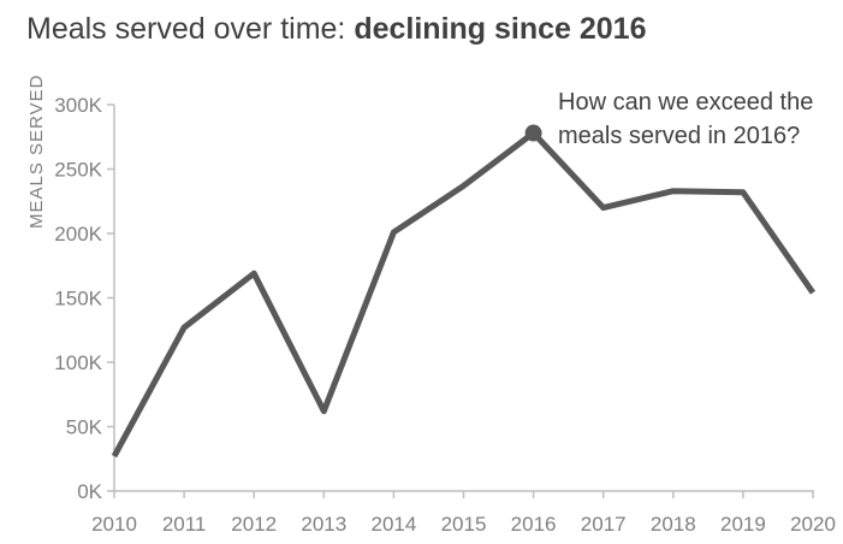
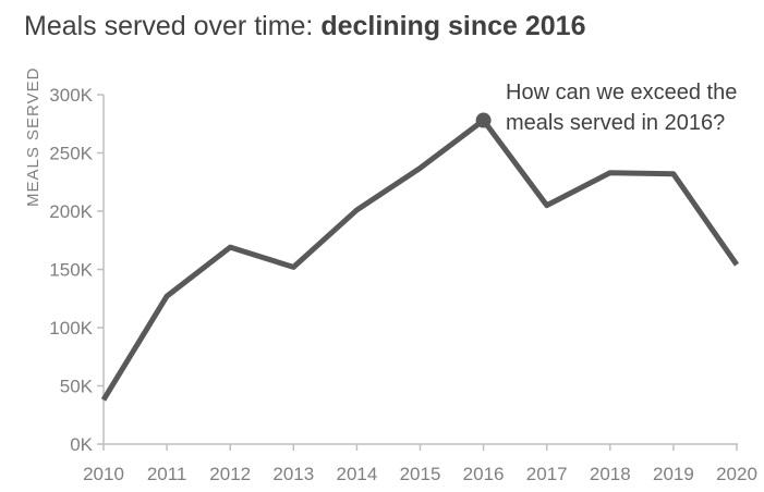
2010: 27K -> 38K
2013: 62K -> 152K
2017: 220K -> 205K
